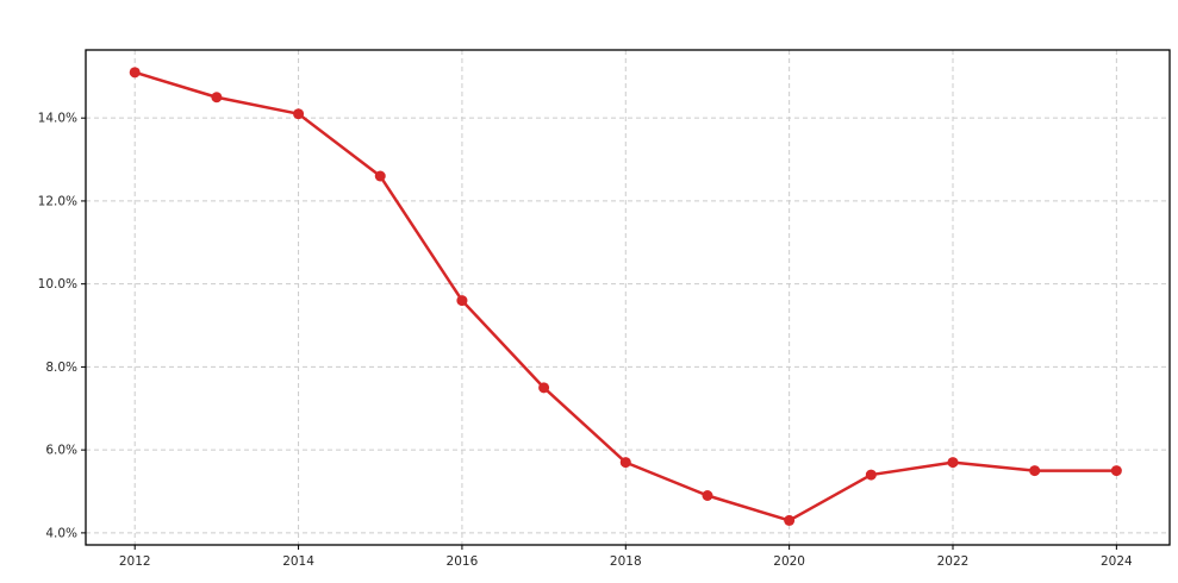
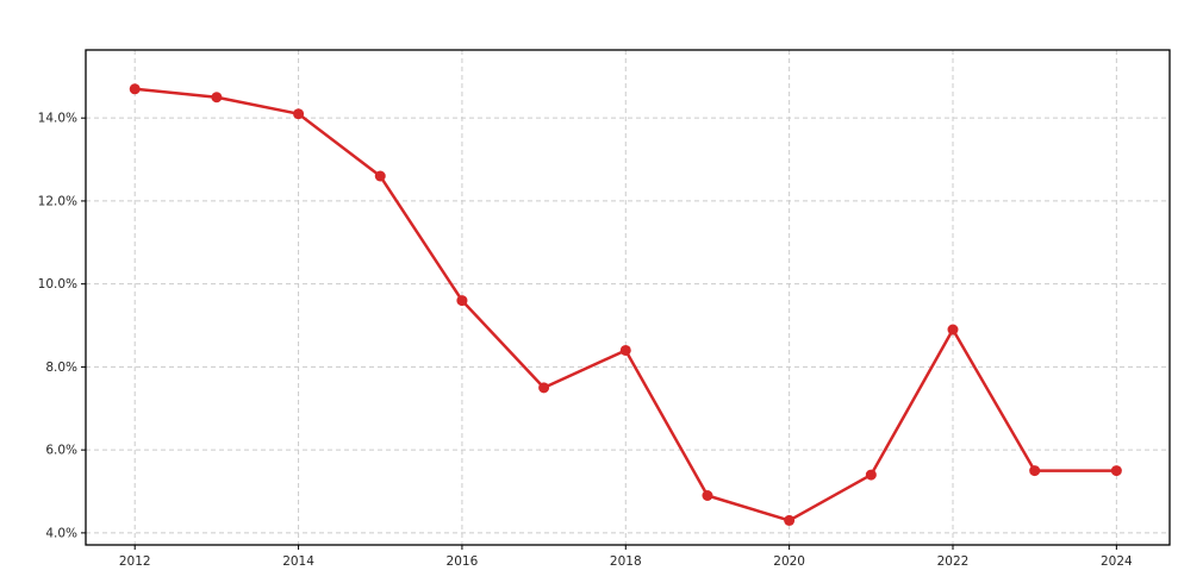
2012: 15.1% -> 14.7%
2018: 5.7% -> 8.4%
2022: 5.7% -> 8.9%
